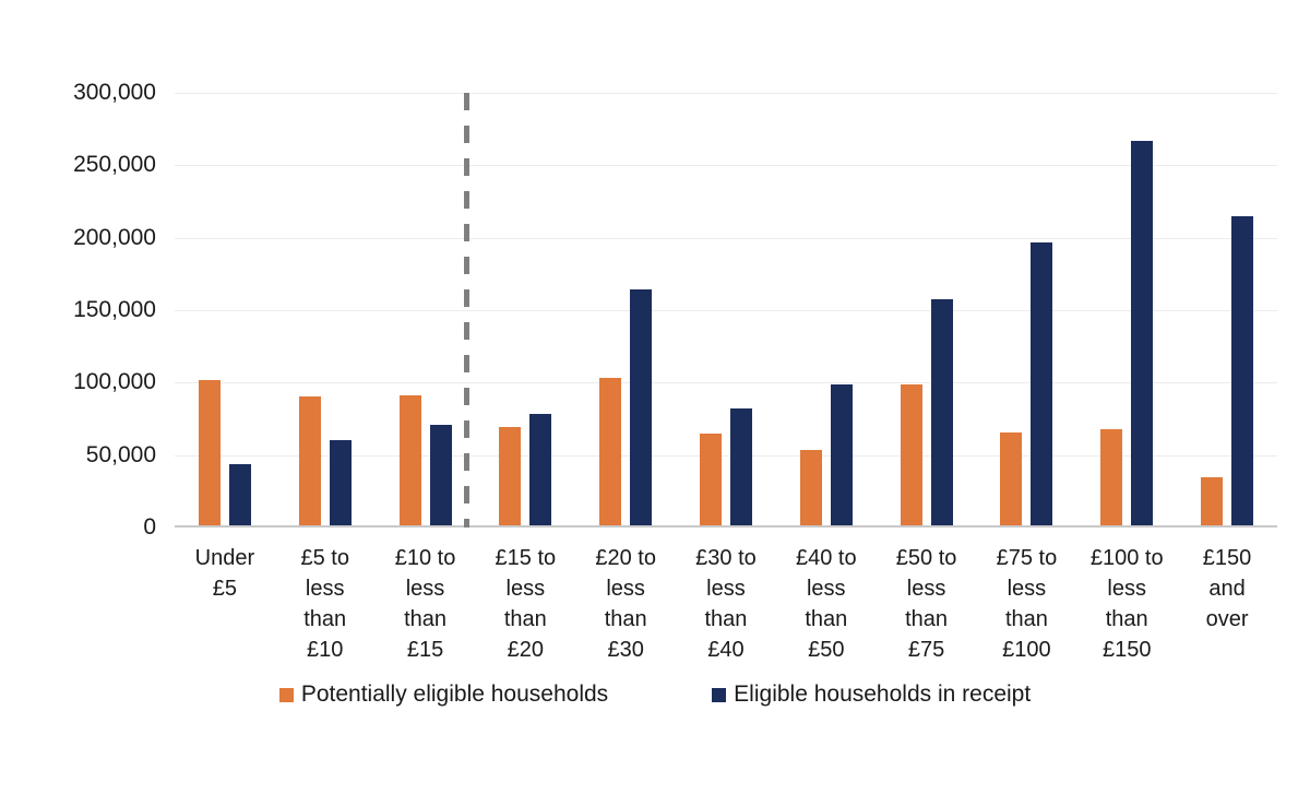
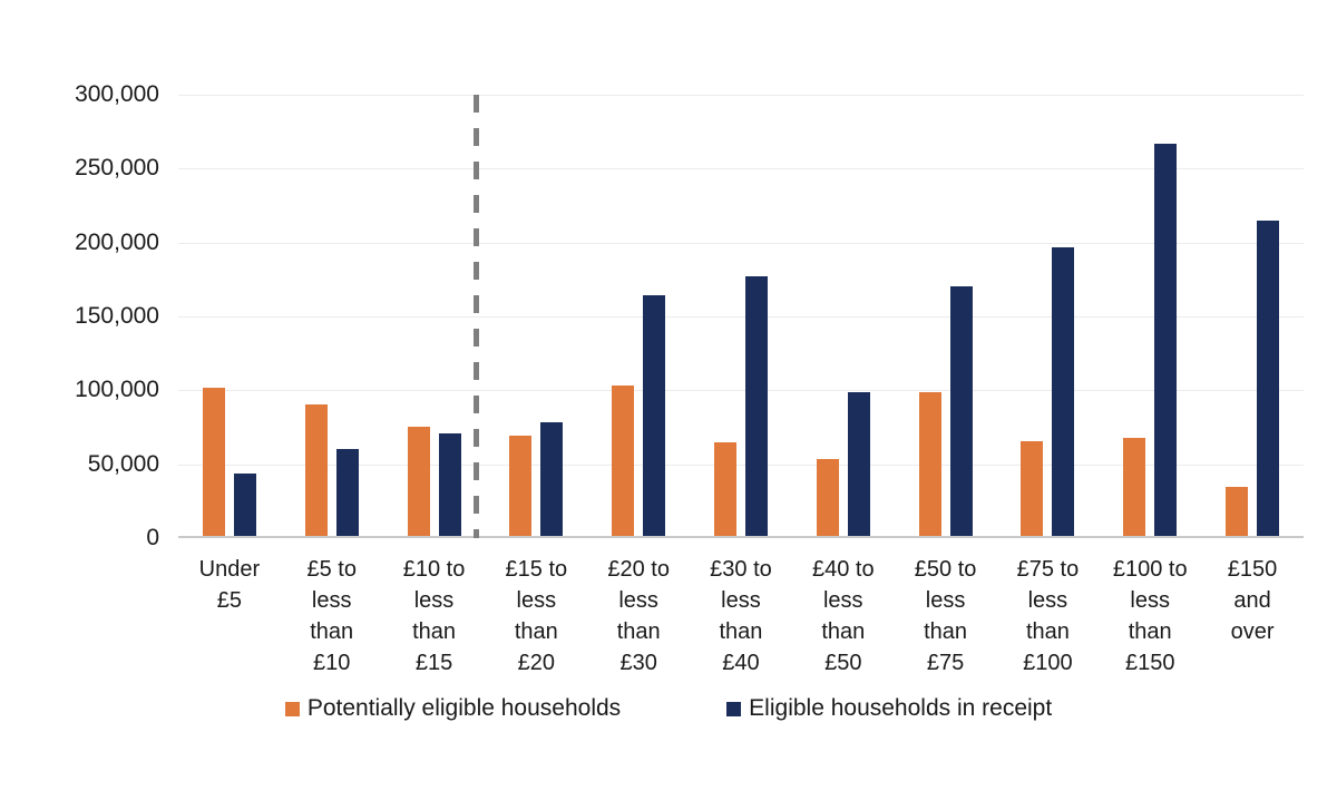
Potentially eligible households/£10 to less than £15: 90000 -> 74000
Eligible households in receipt/£30 to less than £40: 81000 -> 176000
Eligible households in receipt/£50 to less than £75: 156000 -> 169000
